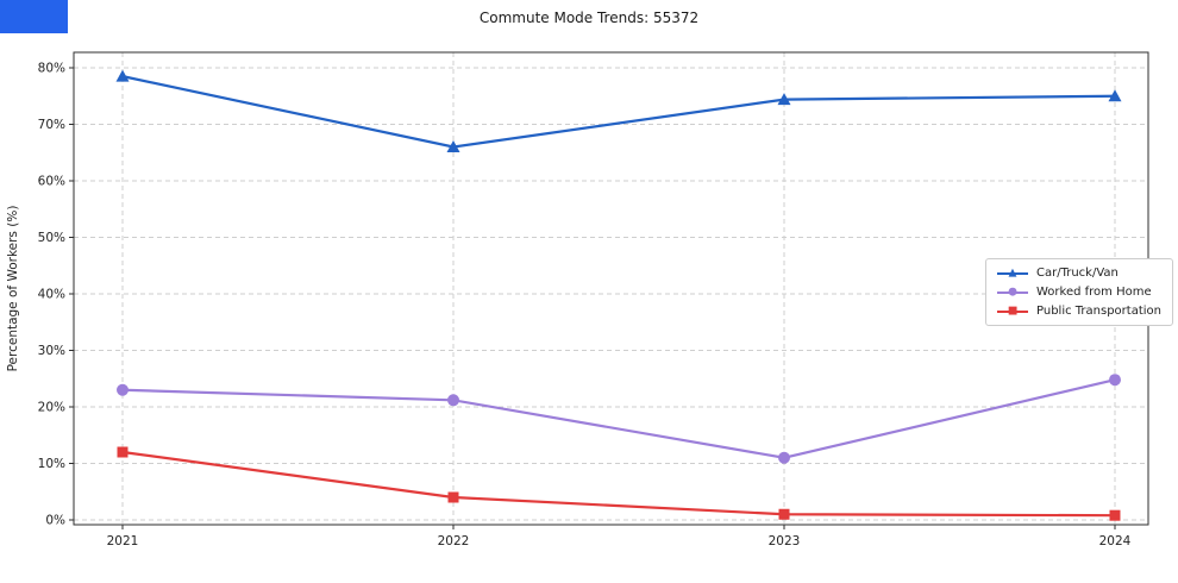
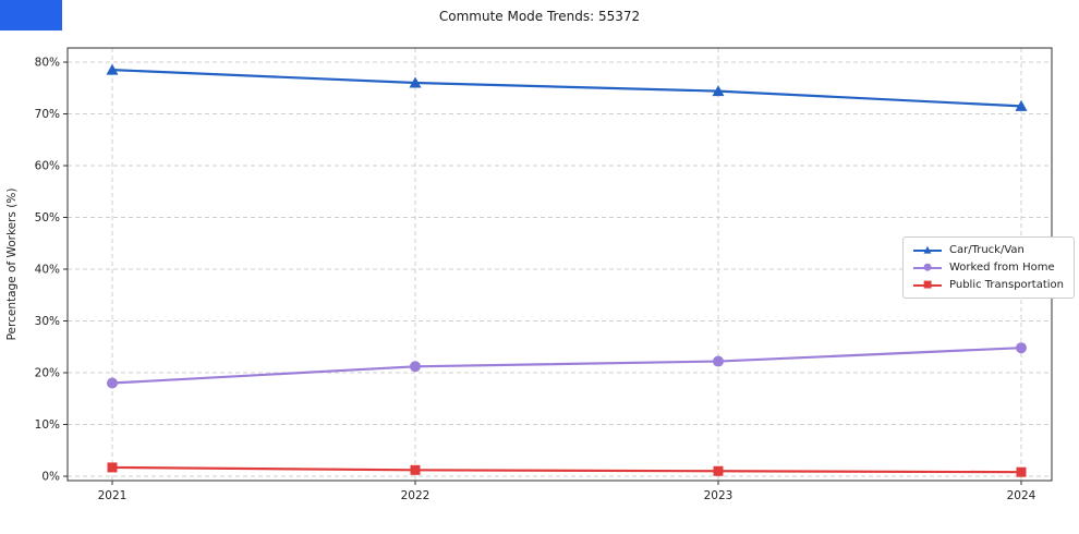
Worked from Home/2021: 23% -> 18%
Public Transportation/2021: 12% -> 2%
Car/Truck/Van/2022: 66% -> 76%
Public Transportation/2022: 4% -> 1%
Worked from Home/2023: 11% -> 22%
Car/Truck/Van/2024: 75% -> 72%
